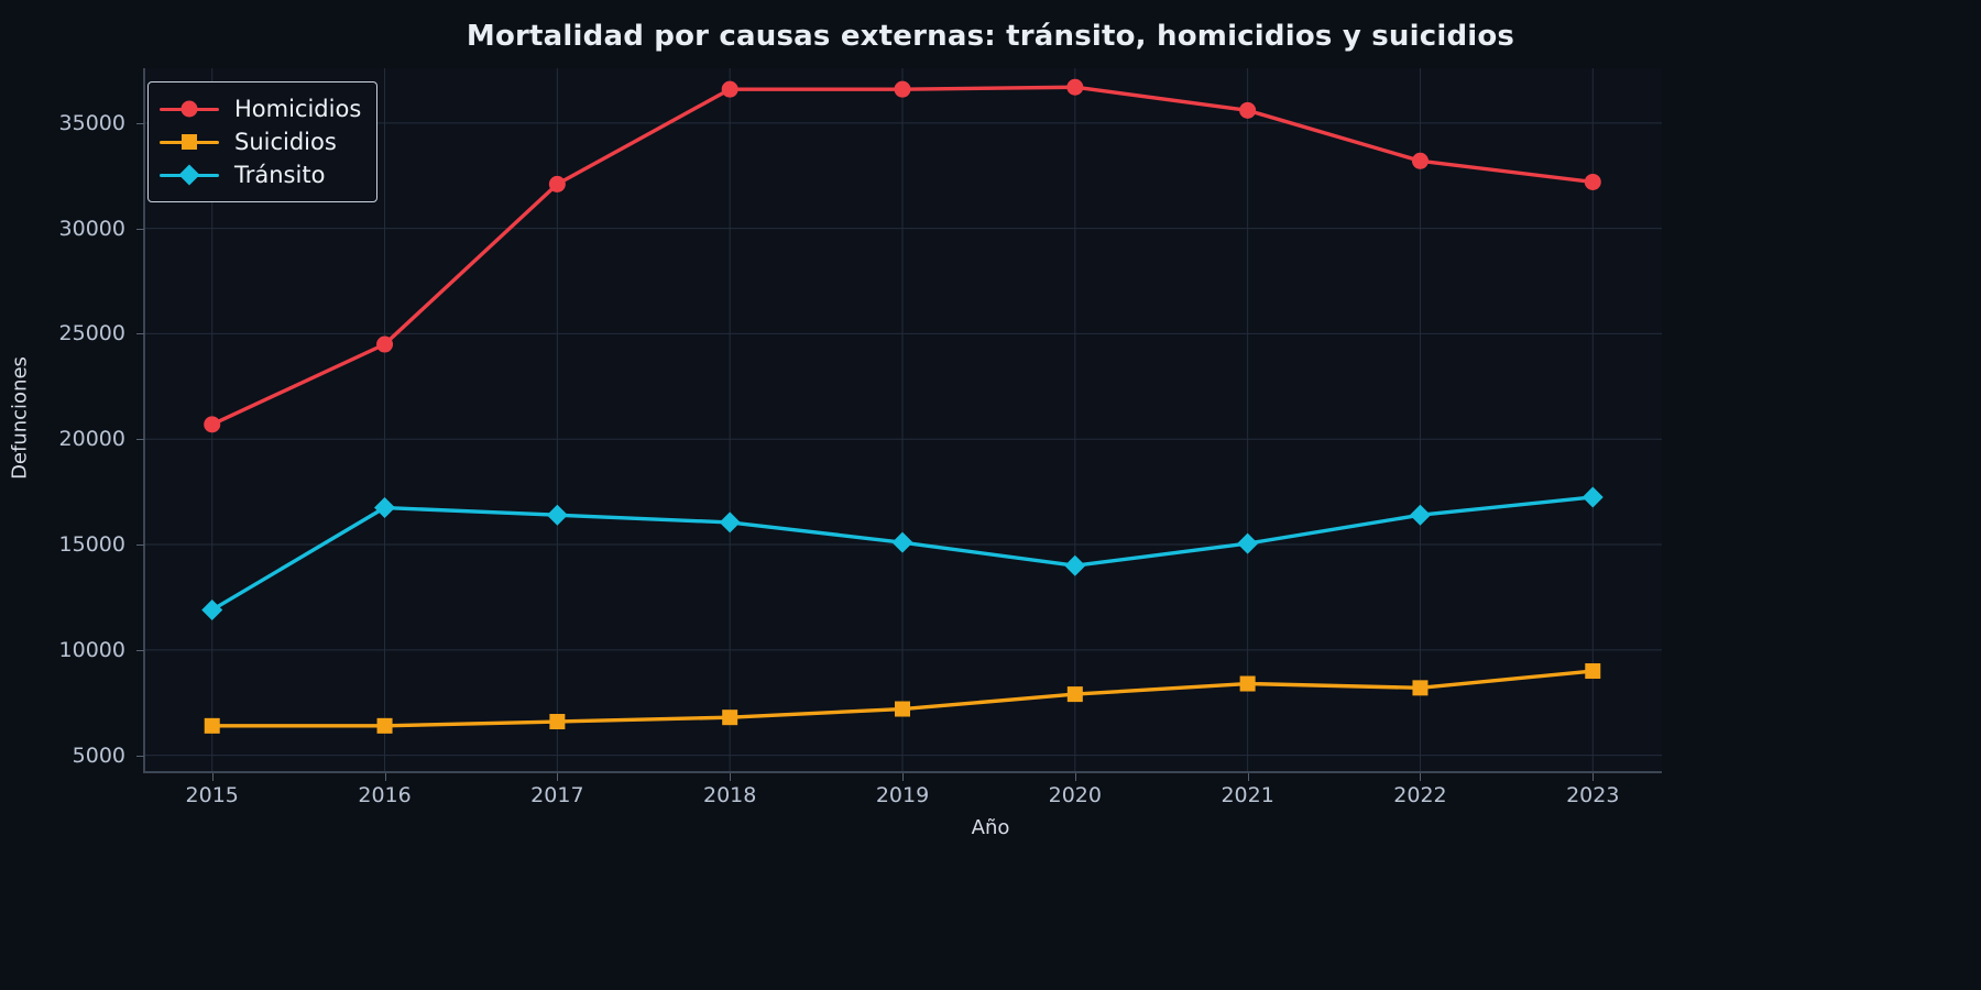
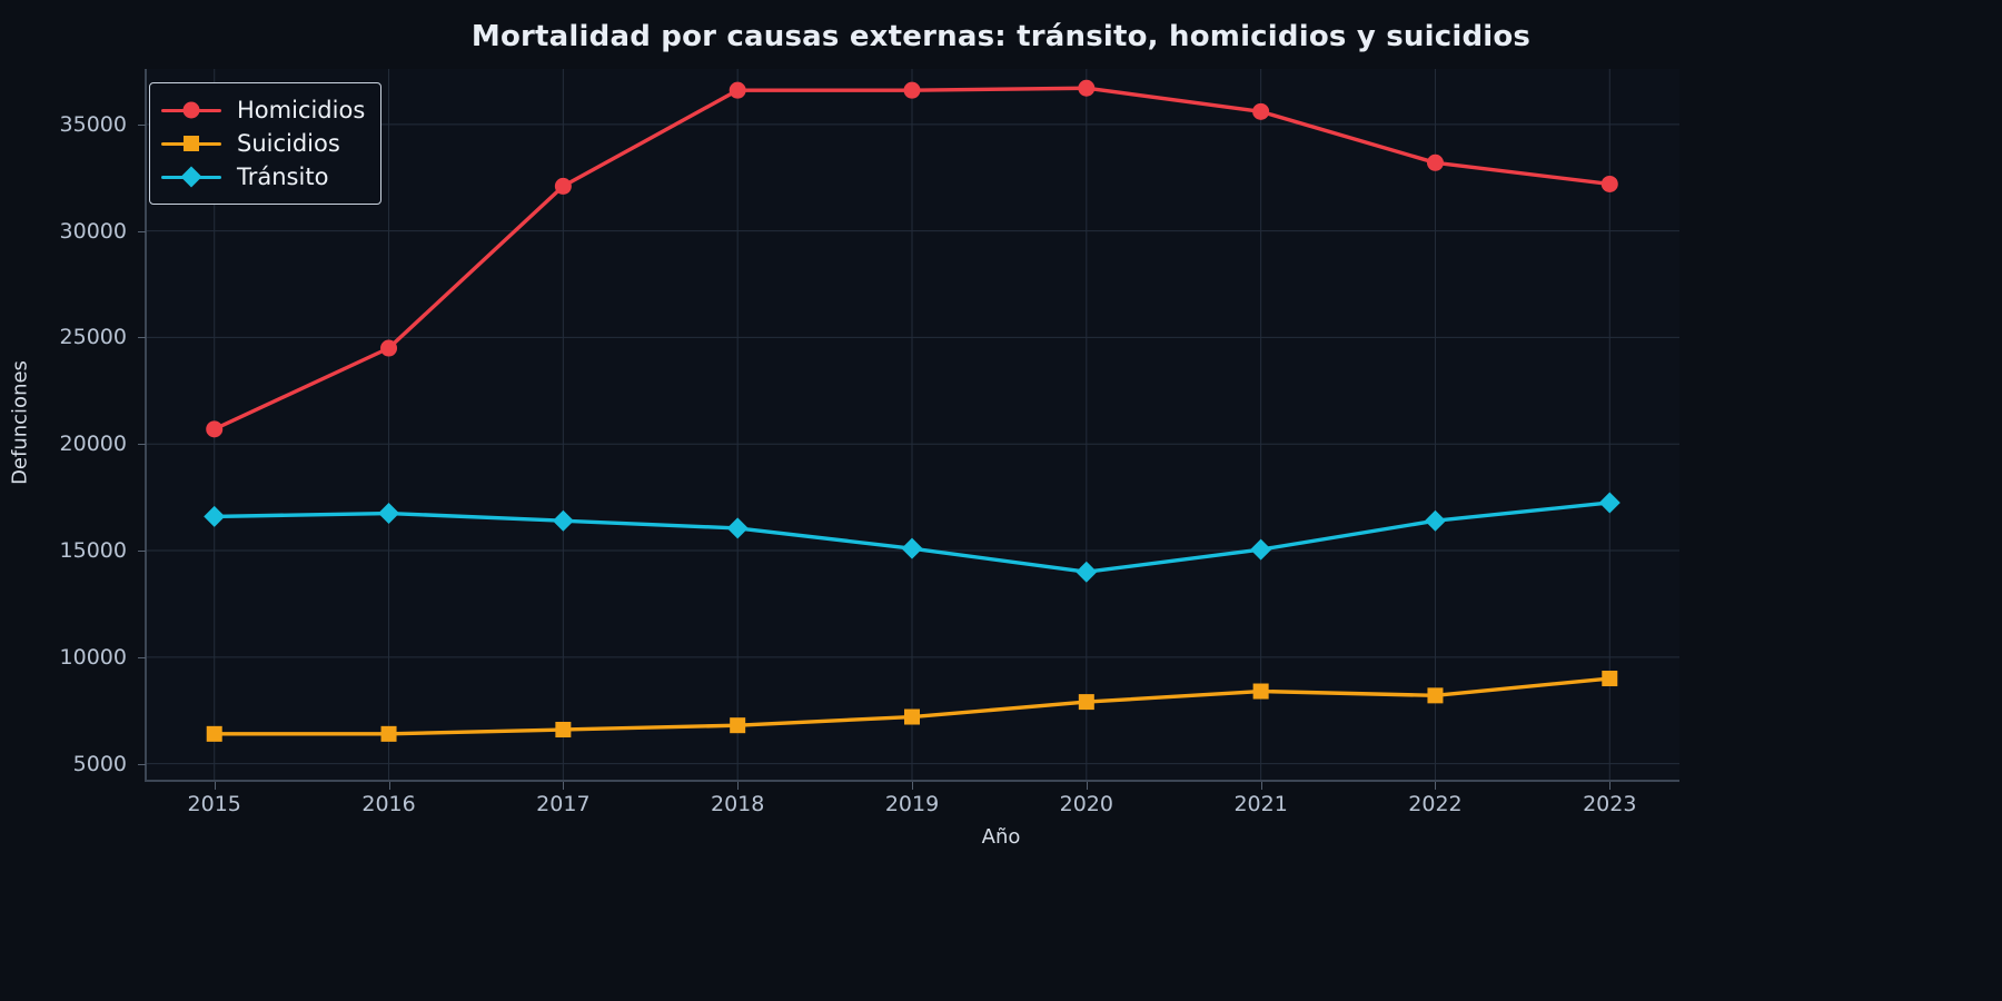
Tránsito/2015: 11900 -> 16600
